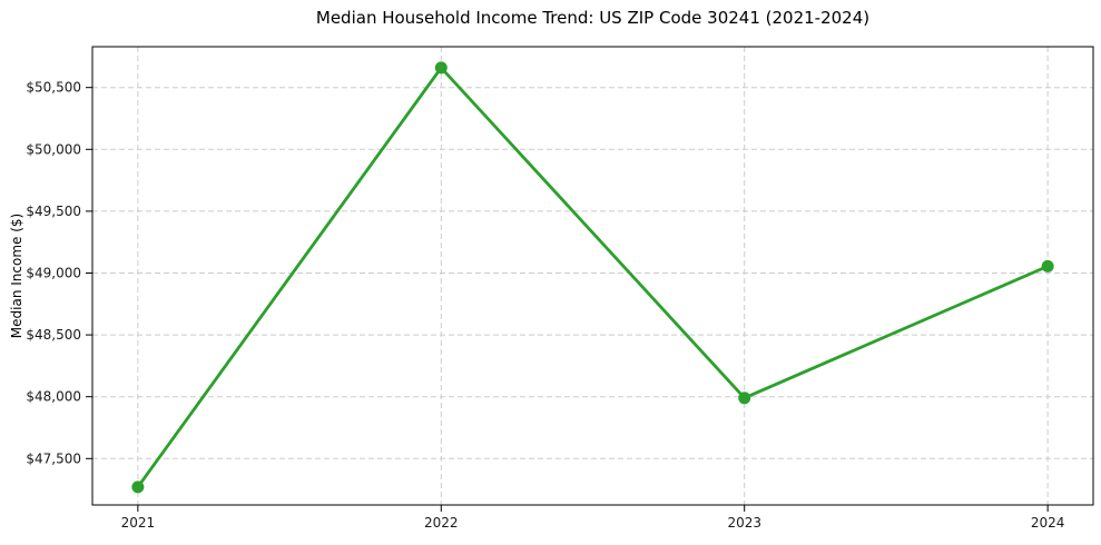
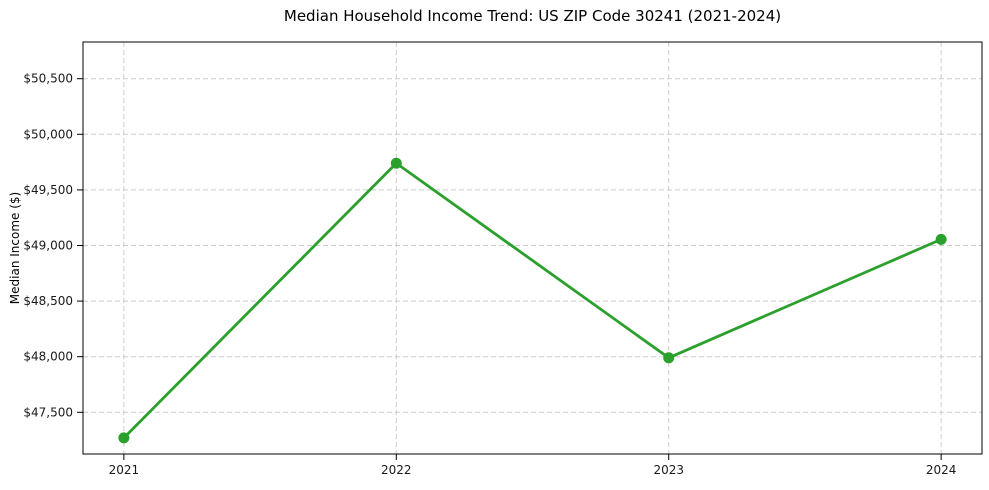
2022: $50660 -> $49740
